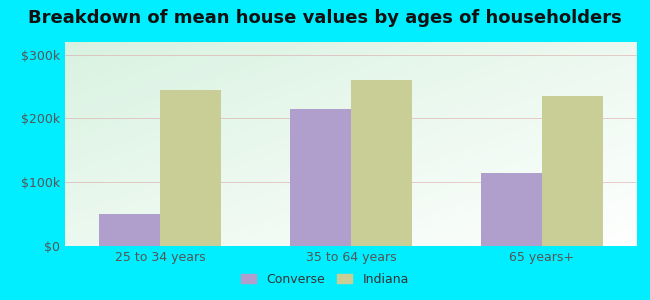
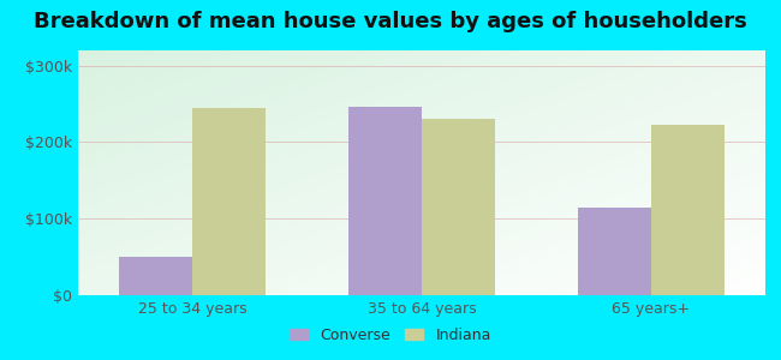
Converse/35 to 64 years: $215k -> $246k
Indiana/35 to 64 years: $260k -> $230k
Indiana/65 years+: $235k -> $222k
